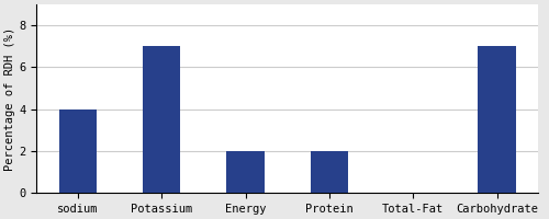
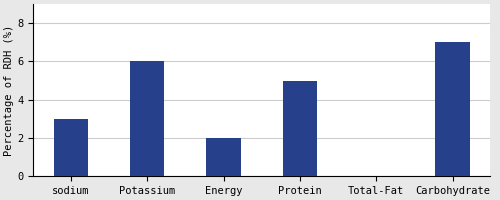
sodium: 4 -> 3
Potassium: 7 -> 6
Protein: 2 -> 5
